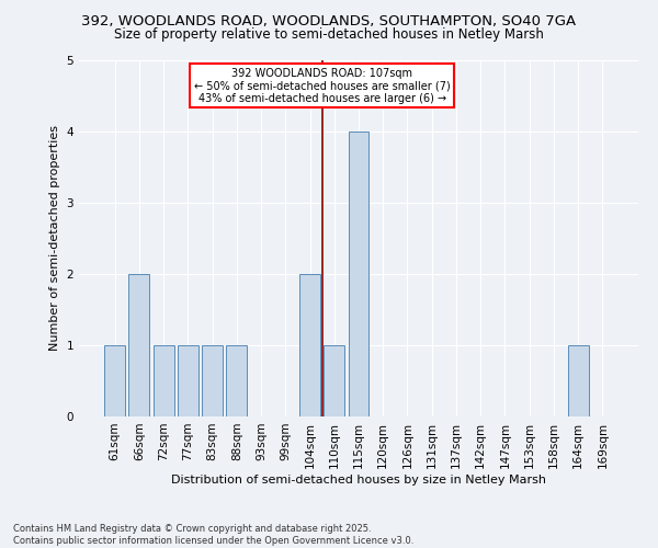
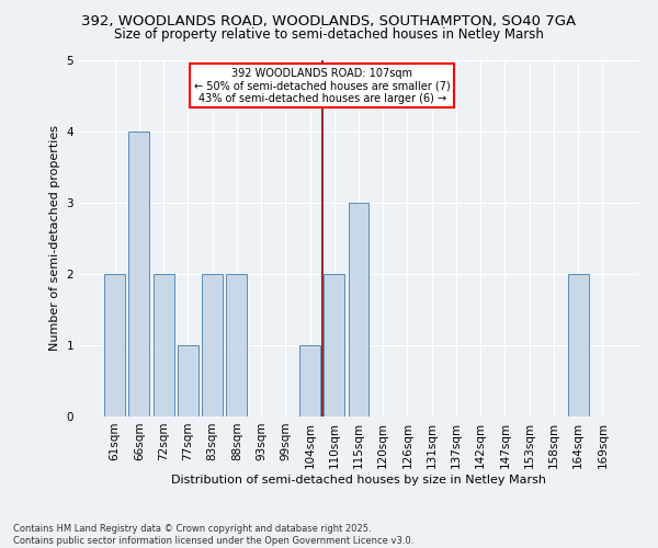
61sqm: 1 -> 2
66sqm: 2 -> 4
72sqm: 1 -> 2
83sqm: 1 -> 2
88sqm: 1 -> 2
104sqm: 2 -> 1
110sqm: 1 -> 2
115sqm: 4 -> 3
164sqm: 1 -> 2
